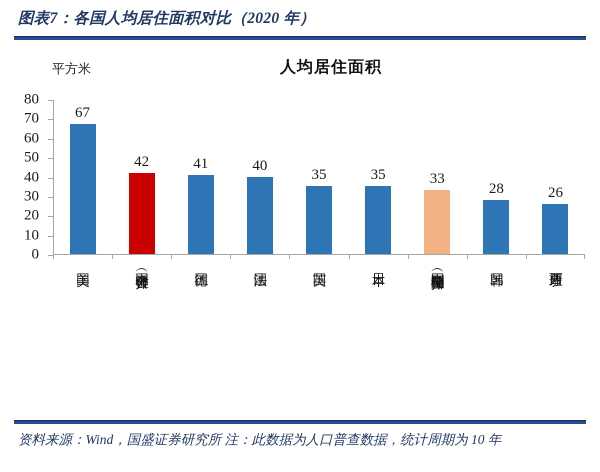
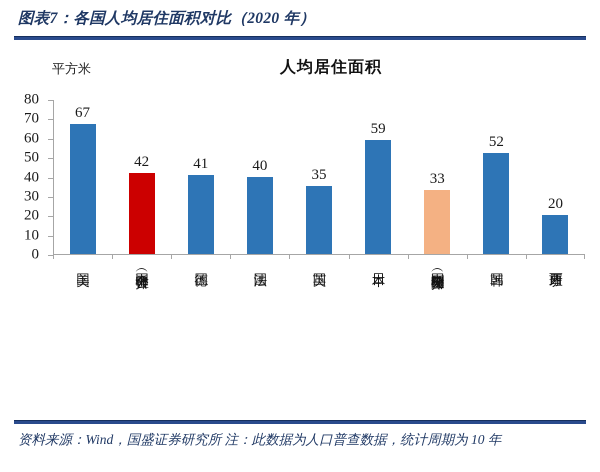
日本: 35 -> 59
韩国: 28 -> 52
西班牙: 26 -> 20
